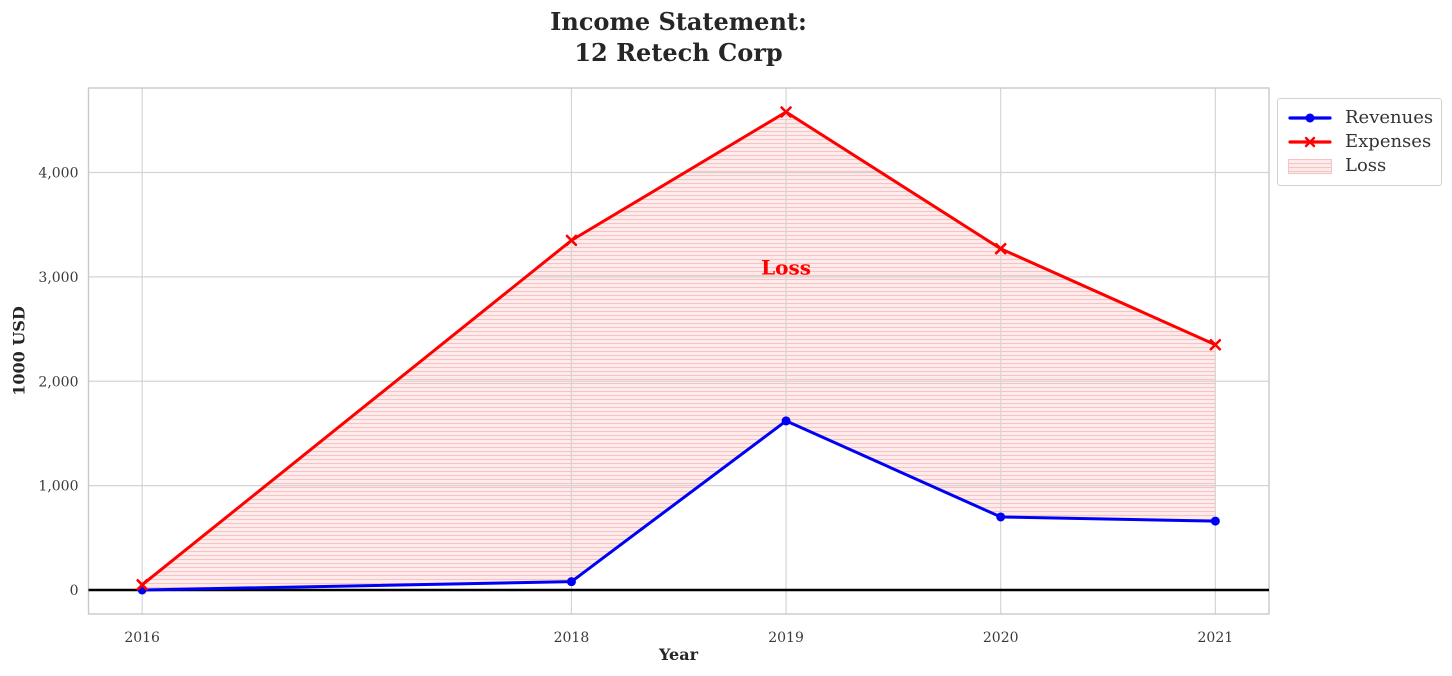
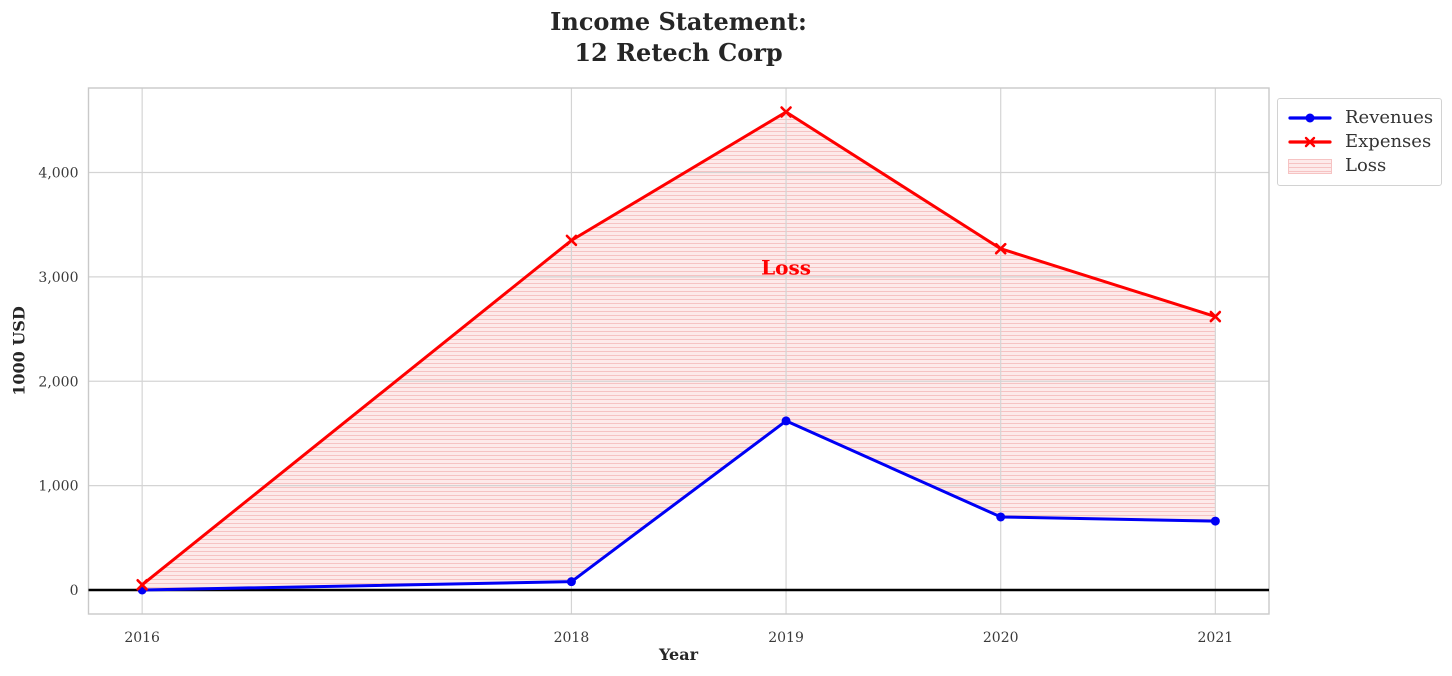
Expenses/2021: 2350 -> 2620
